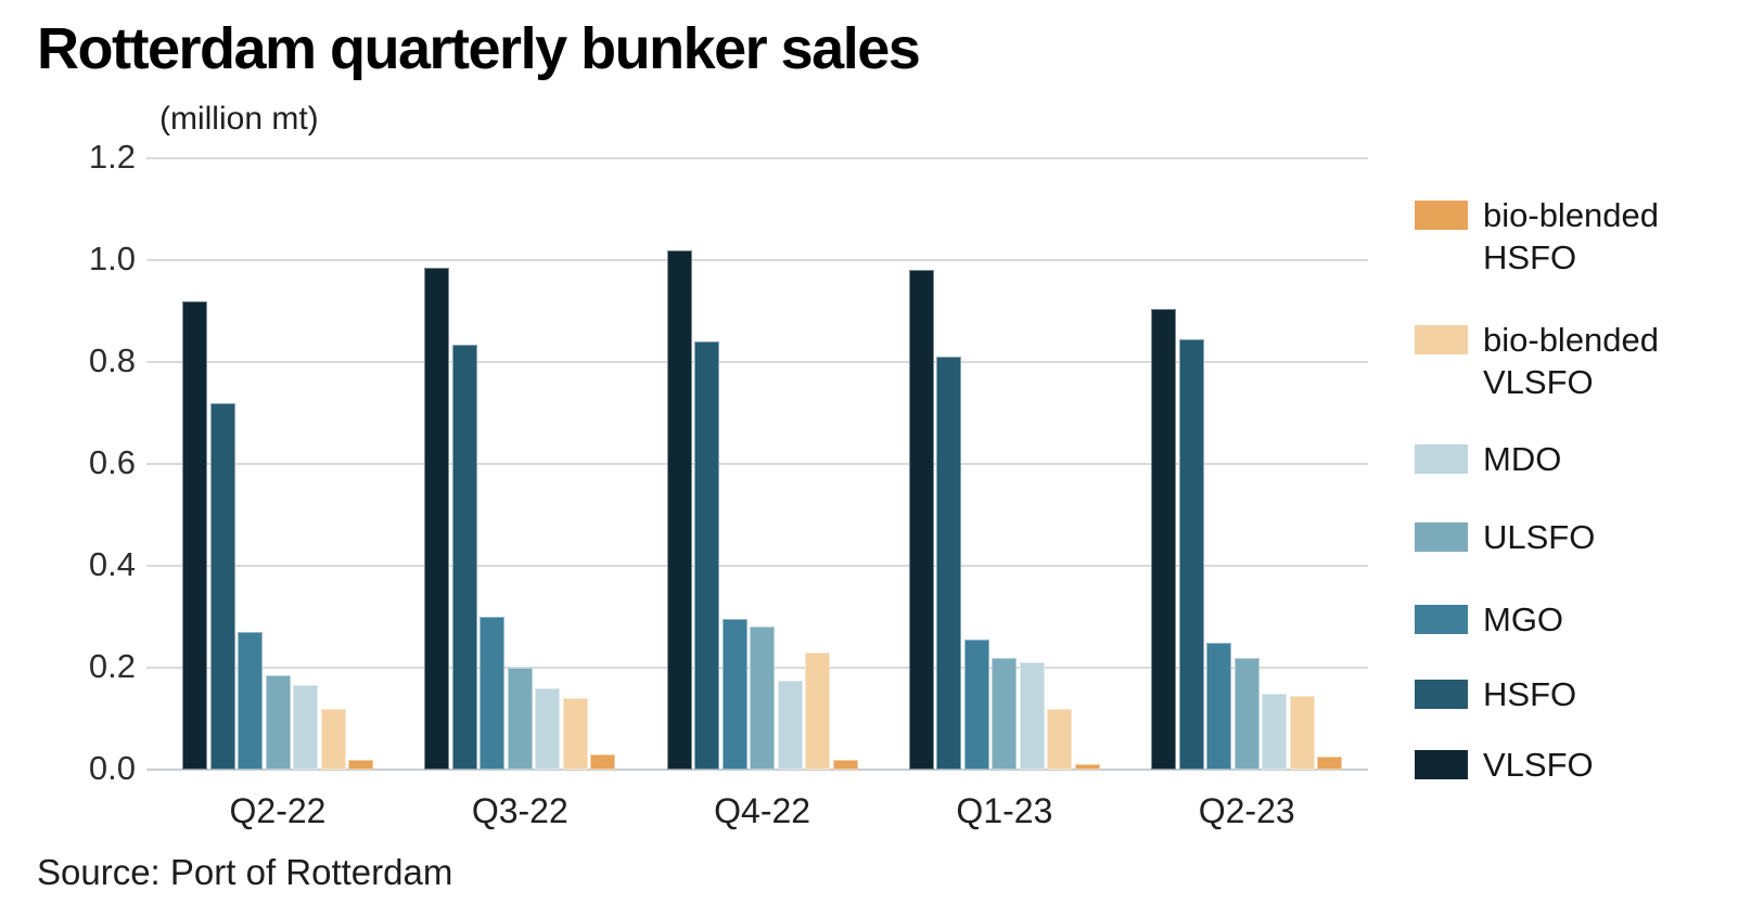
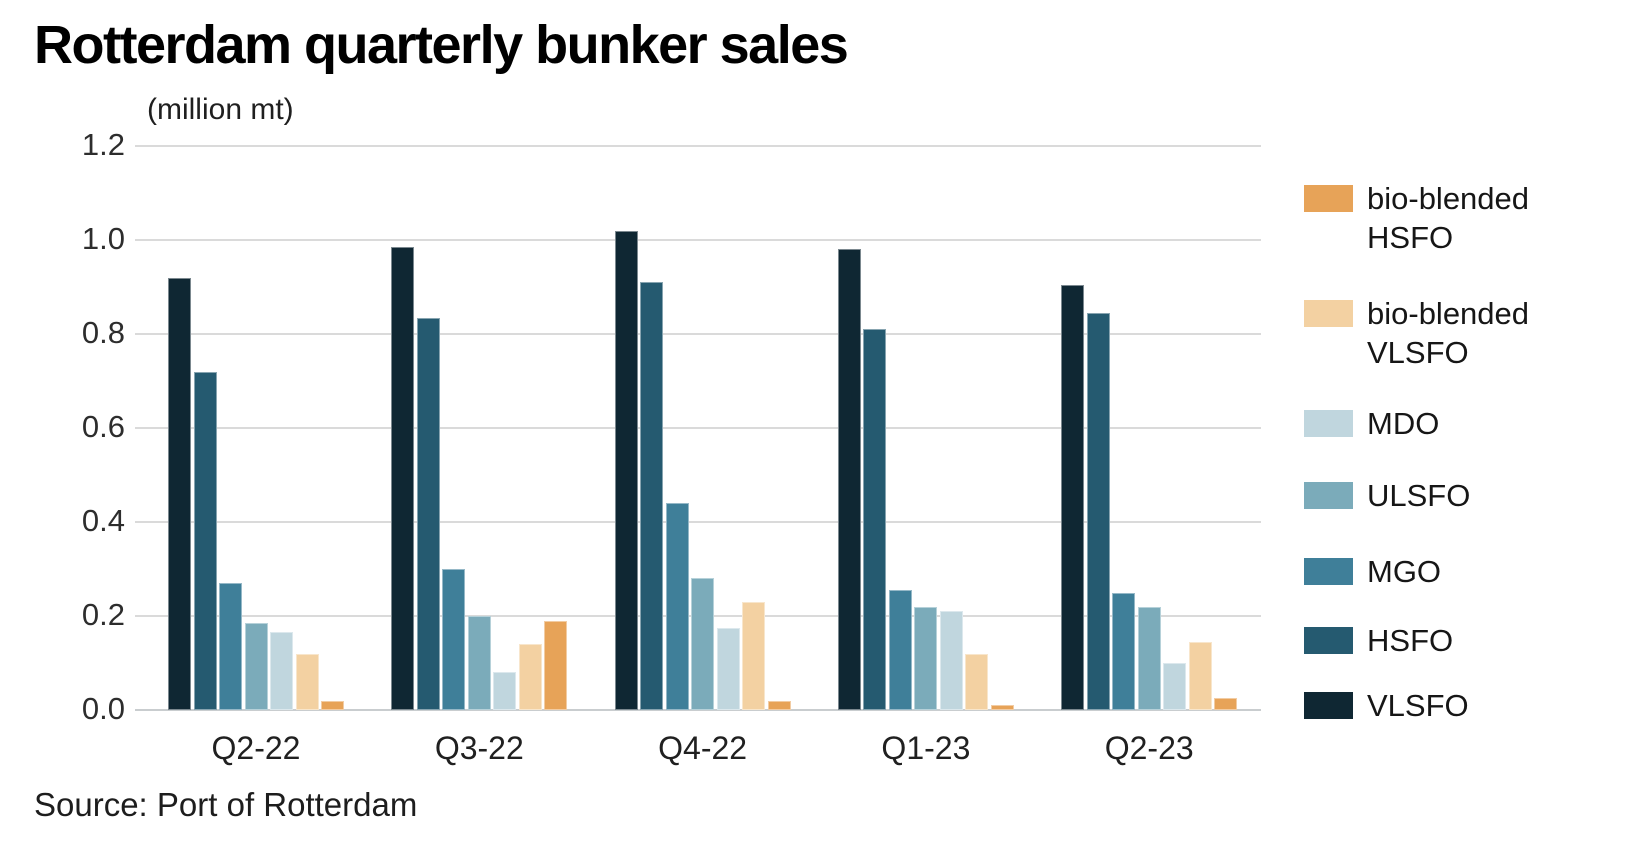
MDO/Q3-22: 0.16 -> 0.08
bio-blended HSFO/Q3-22: 0.03 -> 0.19
HSFO/Q4-22: 0.84 -> 0.91
MGO/Q4-22: 0.29 -> 0.44
MDO/Q2-23: 0.15 -> 0.10
